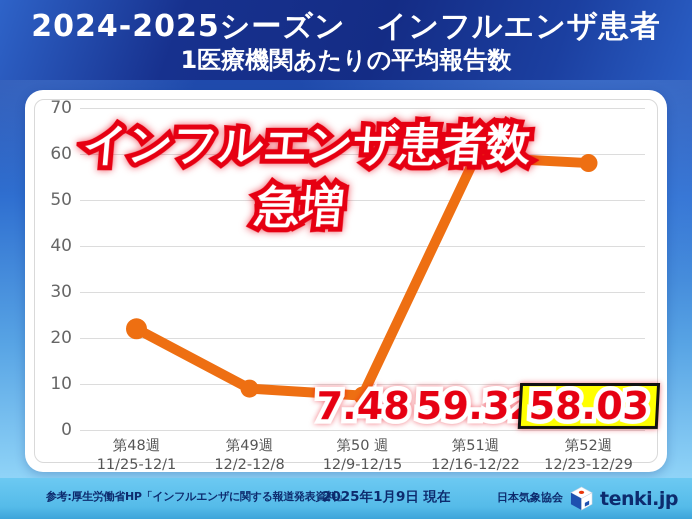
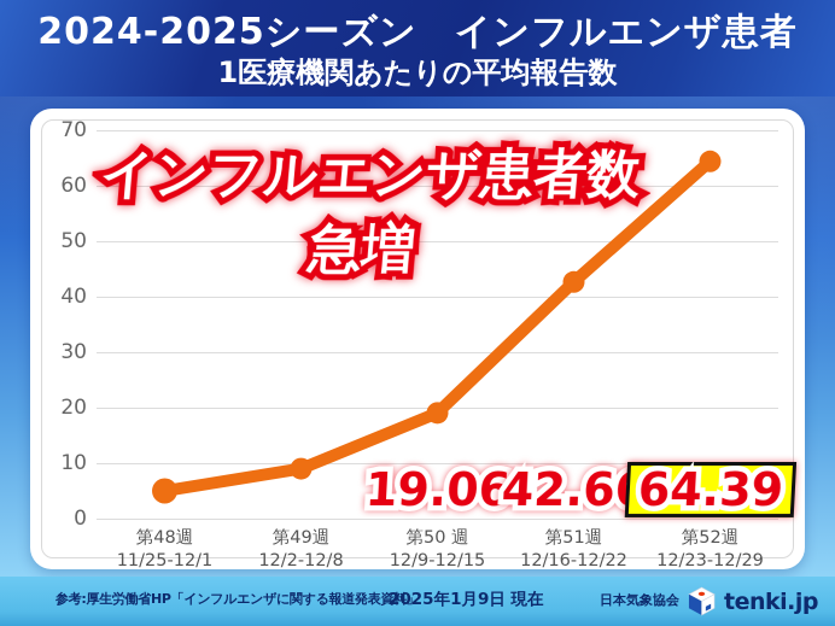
第48週: 22 -> 5
第50 週: 7.48 -> 19.06
第51週: 59.32 -> 42.66
第52週: 58.03 -> 64.39
